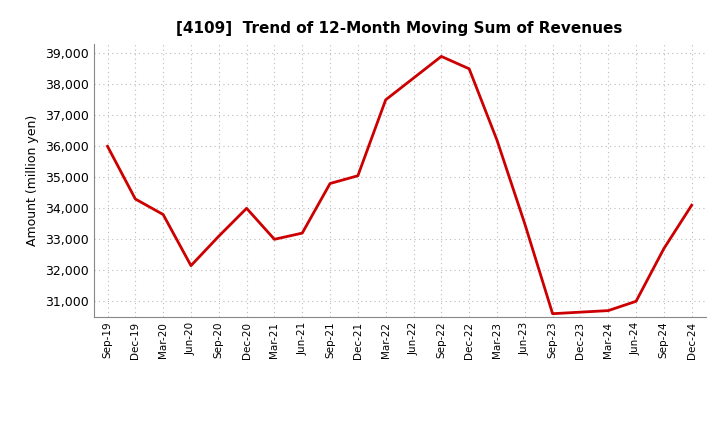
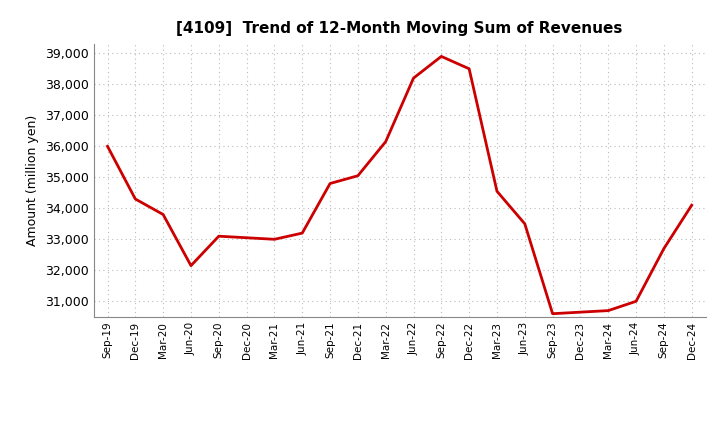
Dec-20: 34,000 -> 33,050
Mar-22: 37,500 -> 36,150
Mar-23: 36,200 -> 34,550
